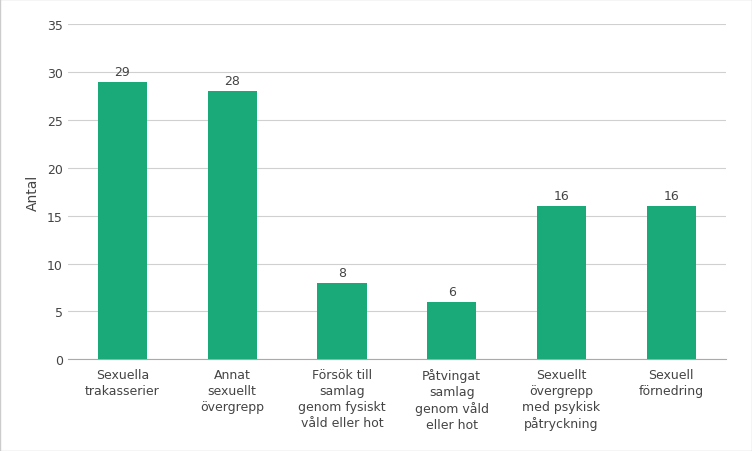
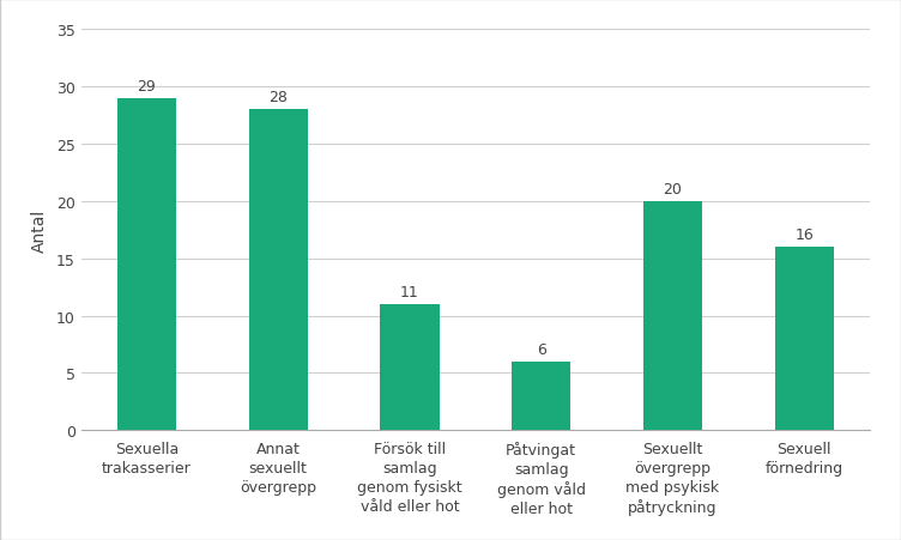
Försök till samlag genom fysiskt våld eller hot: 8 -> 11
Sexuellt övergrepp med psykisk påtryckning: 16 -> 20
